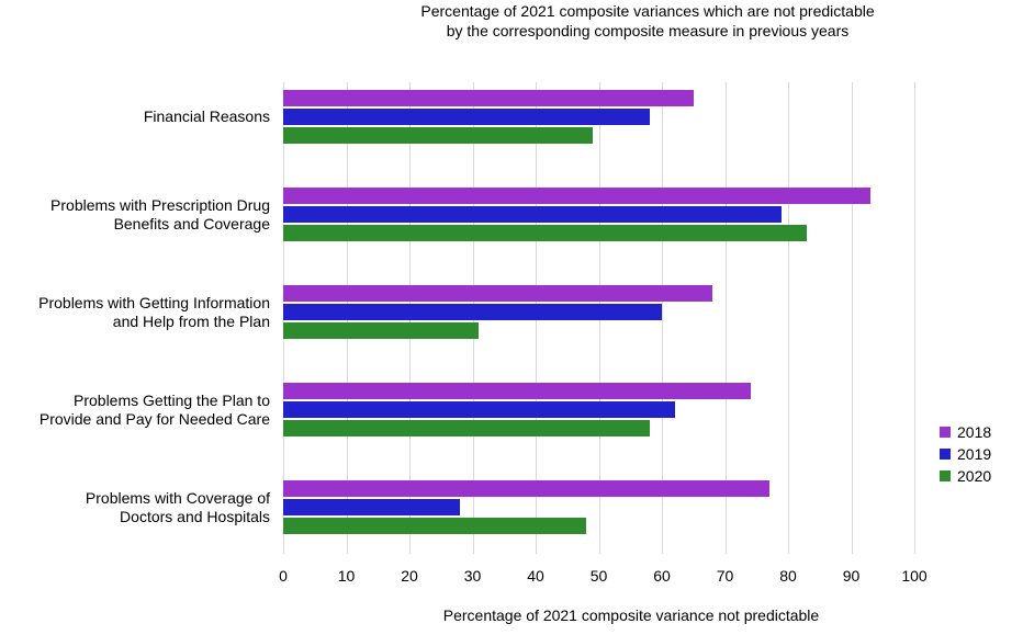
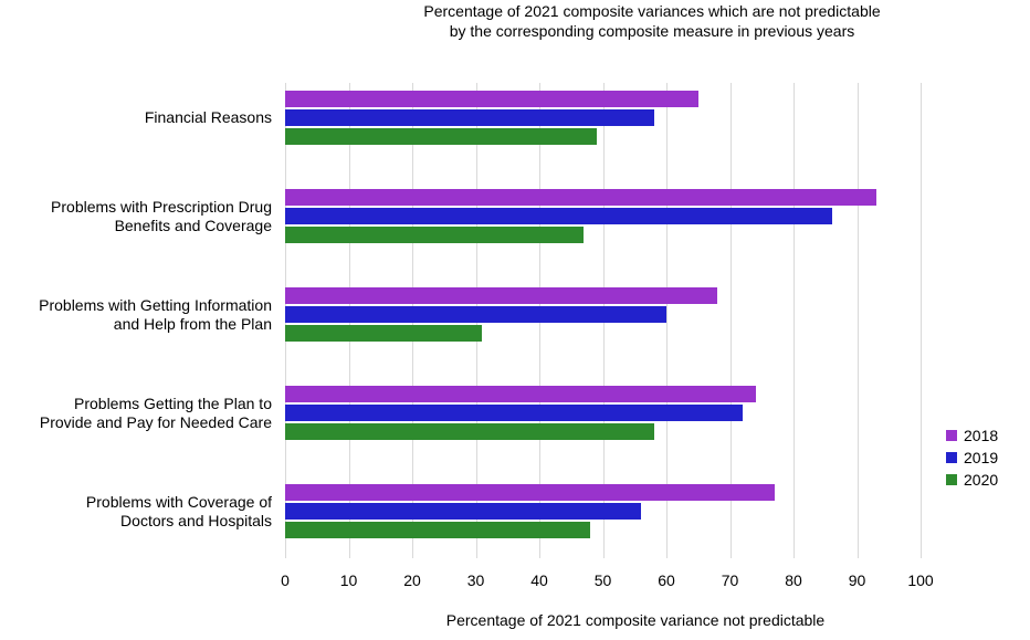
2019/Problems with Prescription Drug Benefits and Coverage: 79 -> 86
2020/Problems with Prescription Drug Benefits and Coverage: 83 -> 47
2019/Problems Getting the Plan to Provide and Pay for Needed Care: 62 -> 72
2019/Problems with Coverage of Doctors and Hospitals: 28 -> 56
